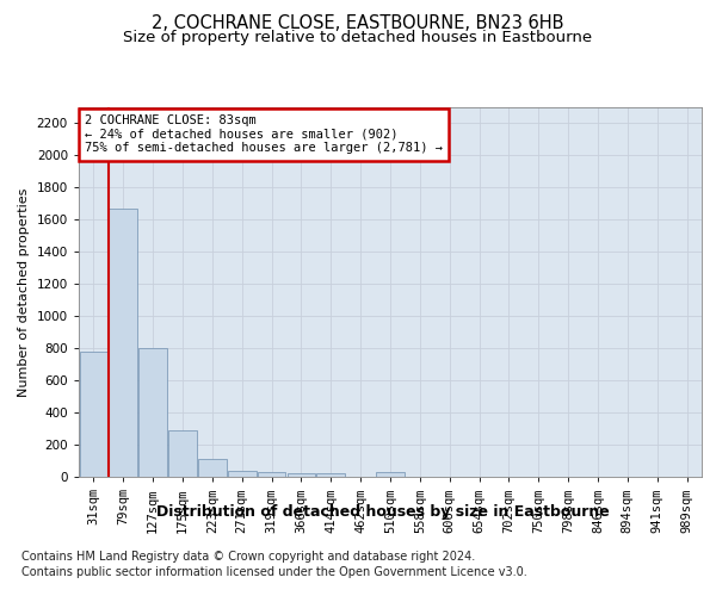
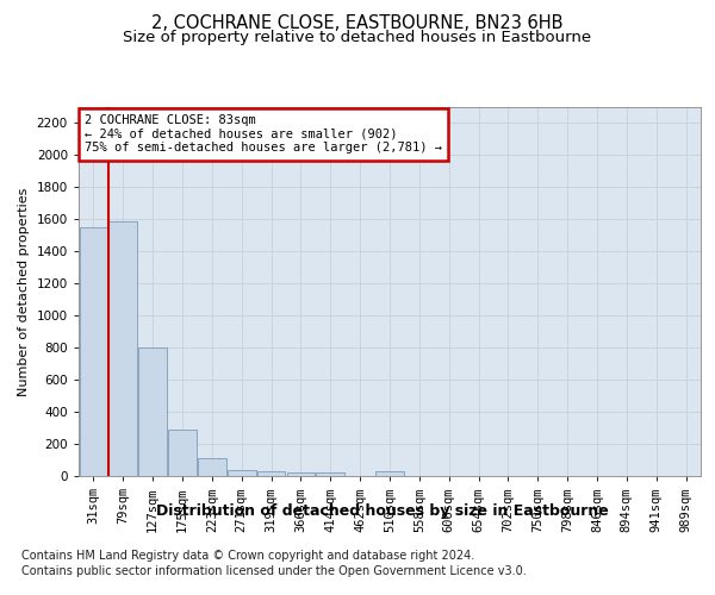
31sqm: 780 -> 1550
79sqm: 1670 -> 1590
